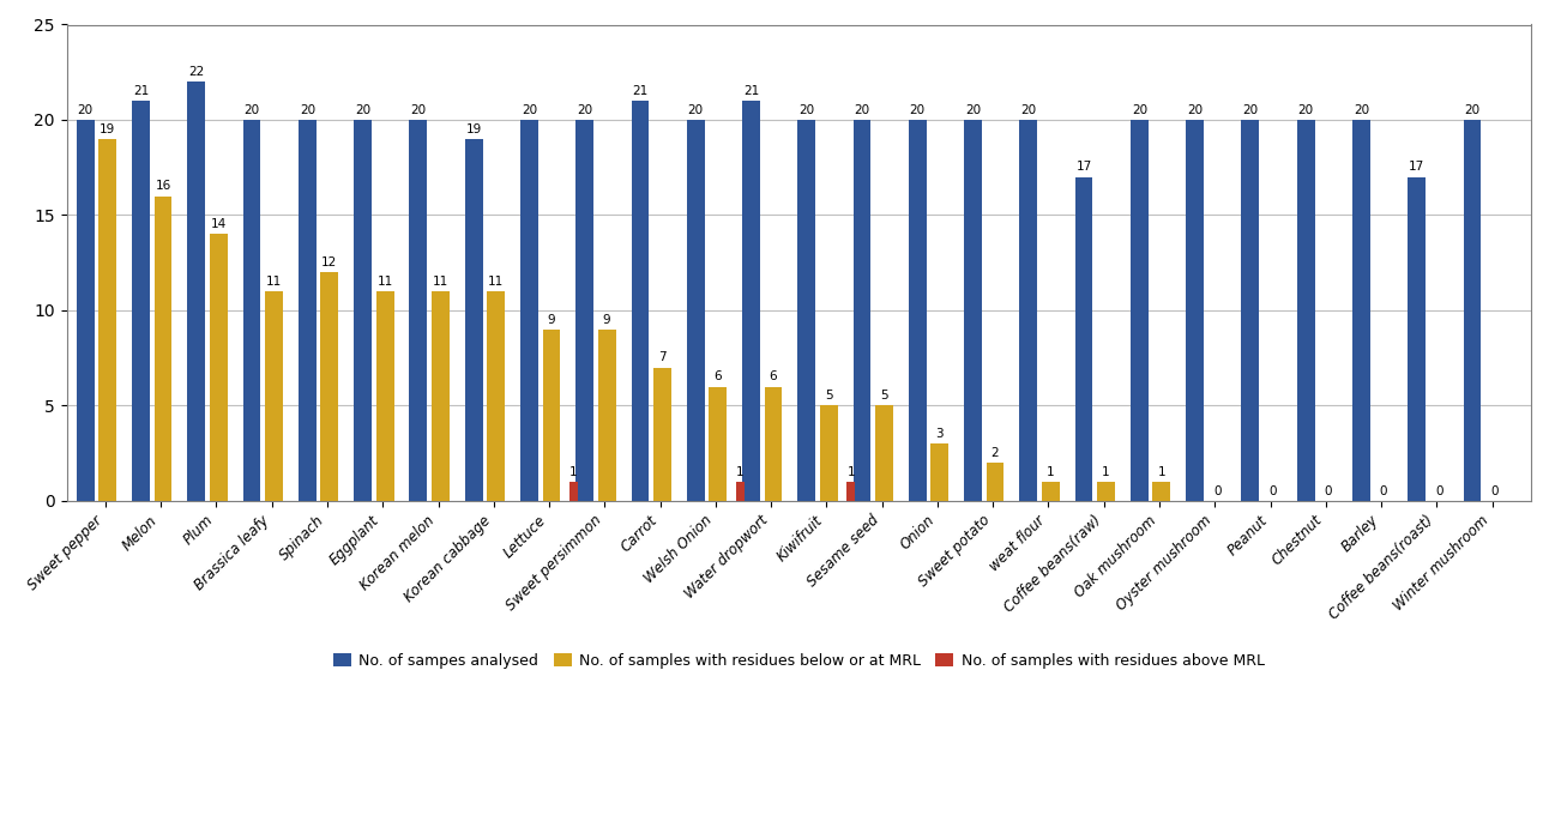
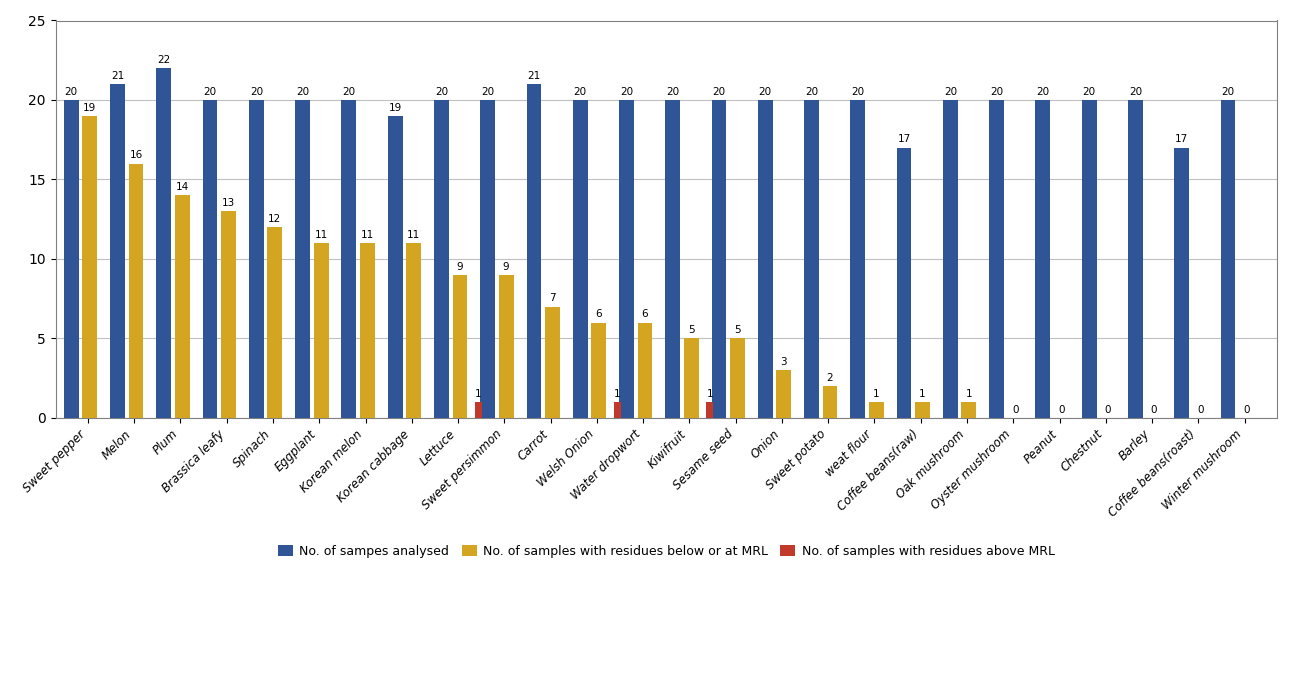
No. of samples with residues below or at MRL/Brassica leafy: 11 -> 13
No. of sampes analysed/Water dropwort: 21 -> 20
